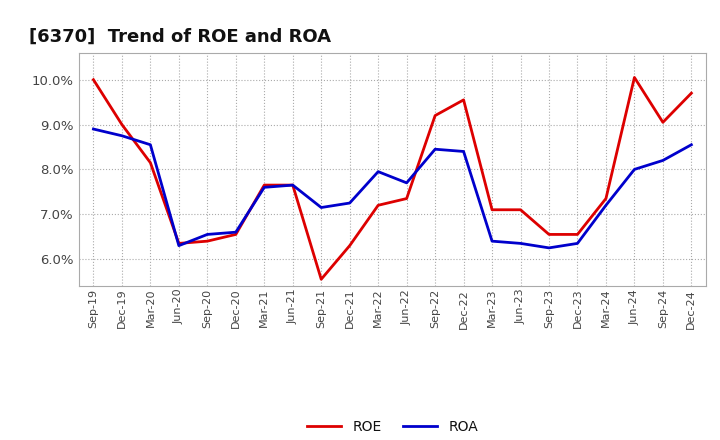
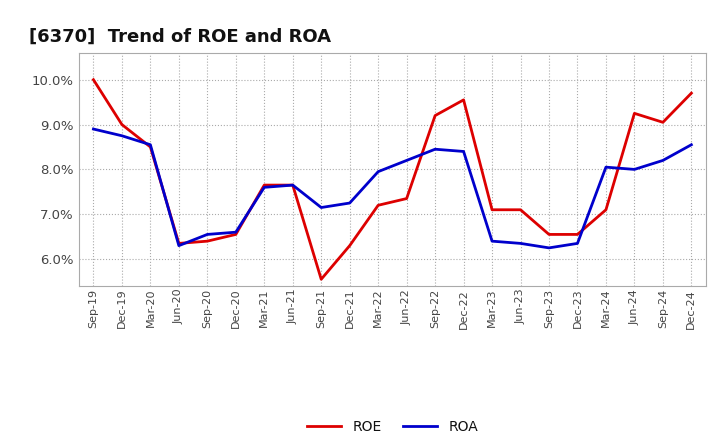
ROE/Mar-20: 8.15% -> 8.50%
ROA/Jun-22: 7.70% -> 8.20%
ROE/Mar-24: 7.35% -> 7.10%
ROA/Mar-24: 7.20% -> 8.05%
ROE/Jun-24: 10.05% -> 9.25%
